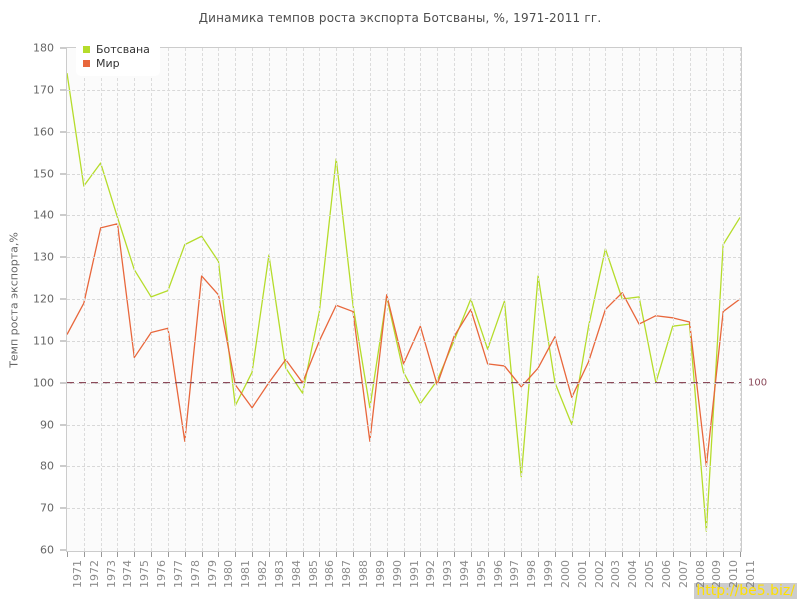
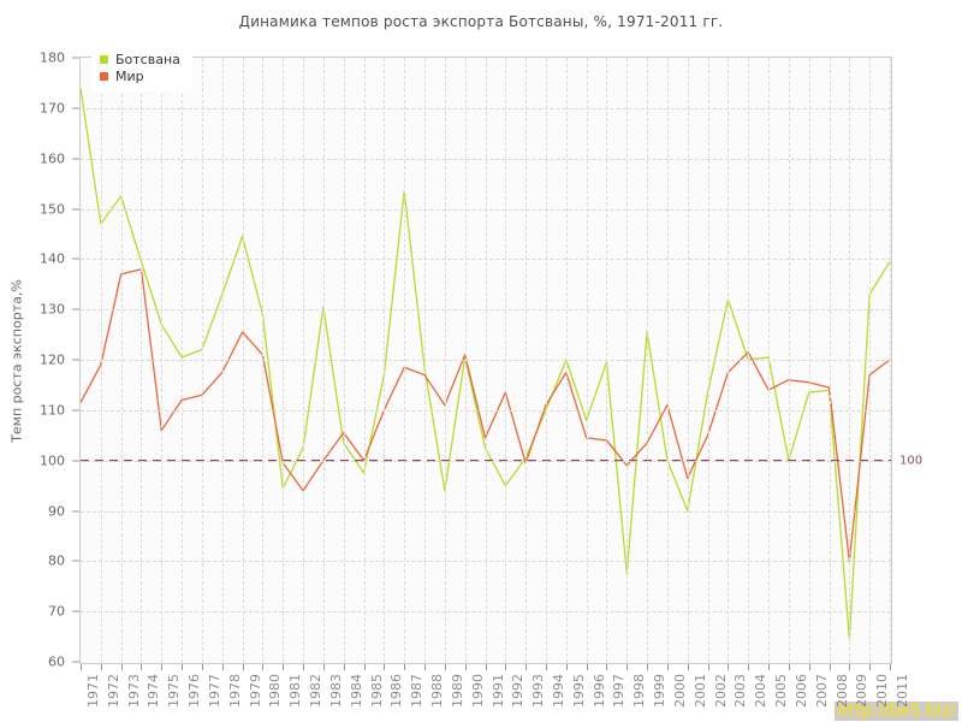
Мир/1978: 86 -> 118
Ботсвана/1979: 135 -> 144
Мир/1989: 86 -> 111
